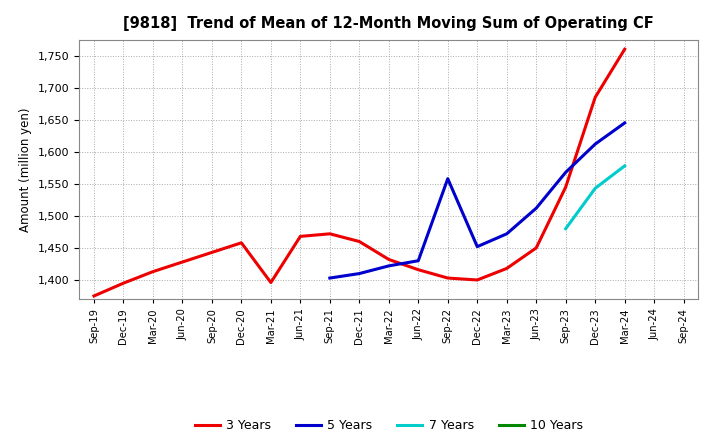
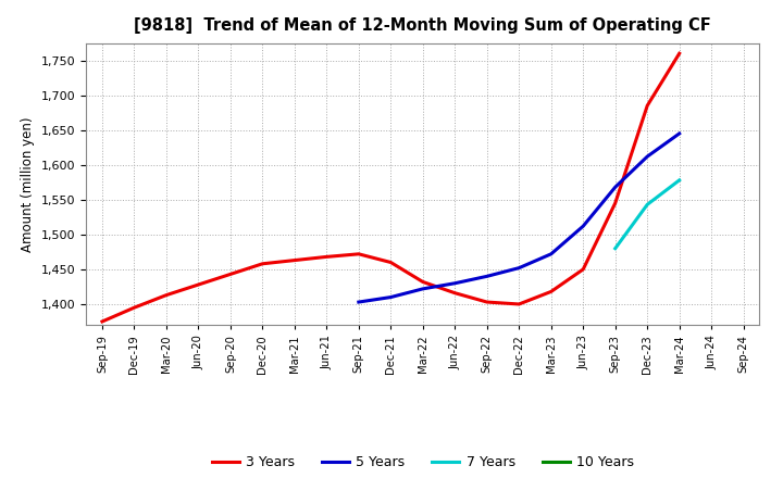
3 Years/Mar-21: 1,396 -> 1,463
5 Years/Sep-22: 1,558 -> 1,440
